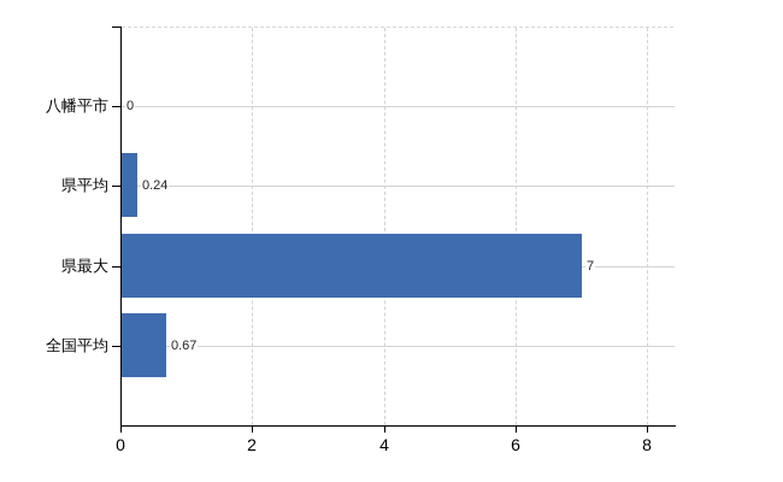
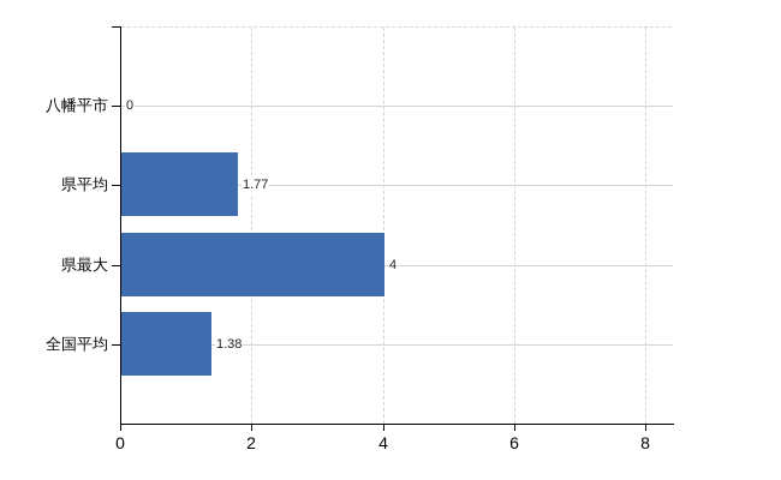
県平均: 0.24 -> 1.77
県最大: 7 -> 4
全国平均: 0.67 -> 1.38
